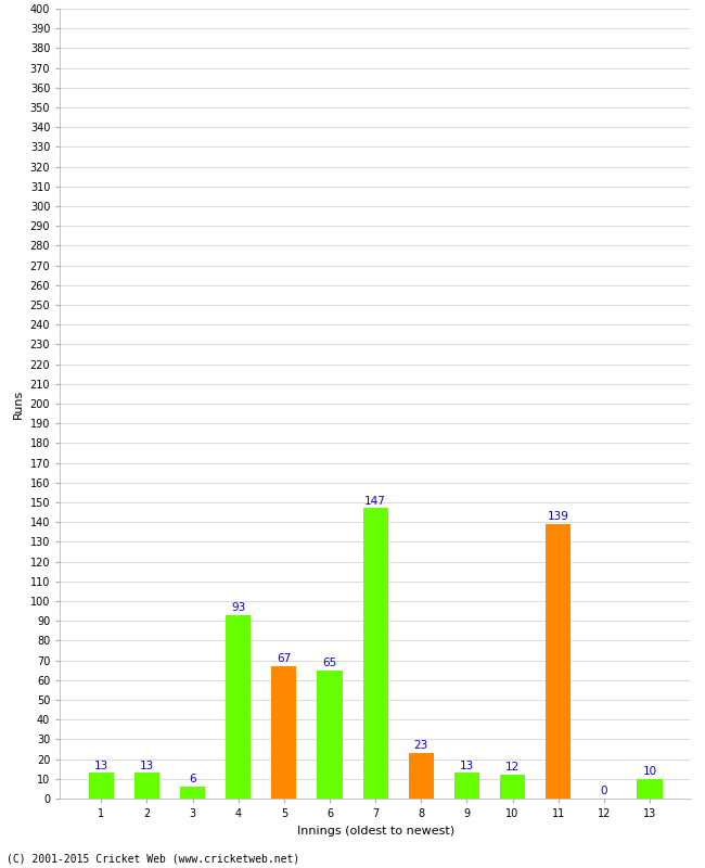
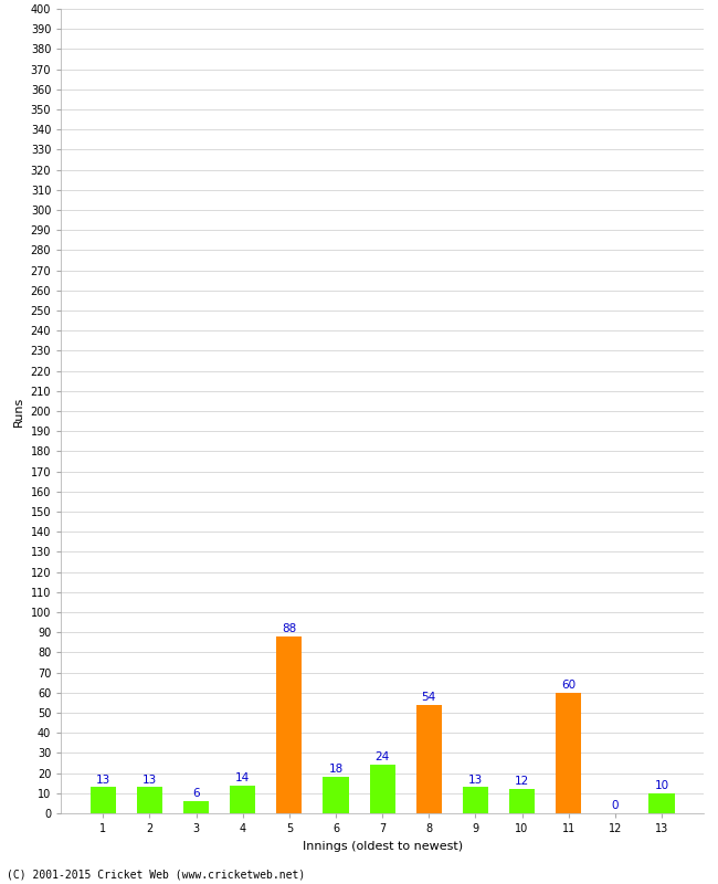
4: 93 -> 14
5: 67 -> 88
6: 65 -> 18
7: 147 -> 24
8: 23 -> 54
11: 139 -> 60
